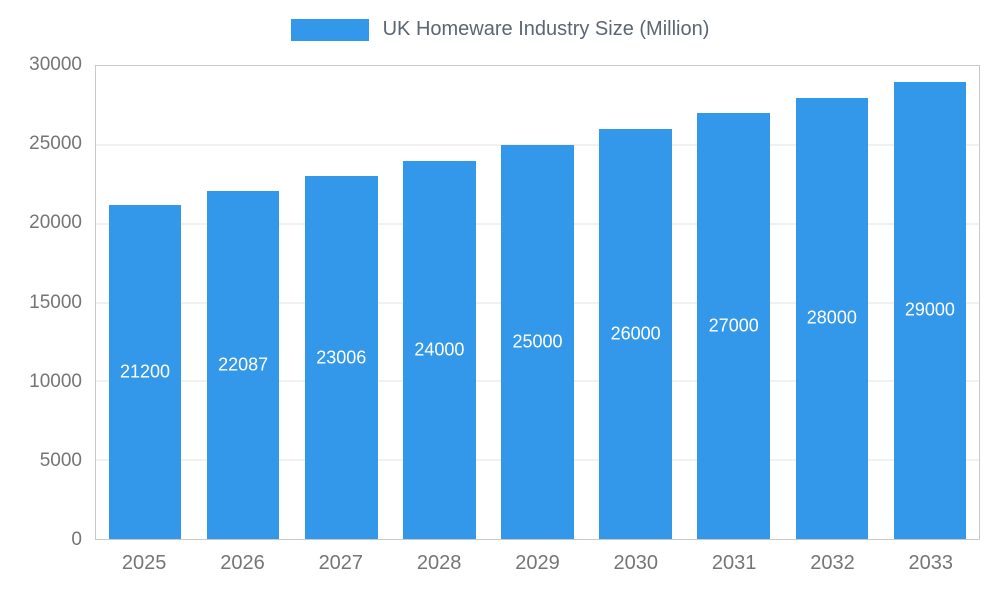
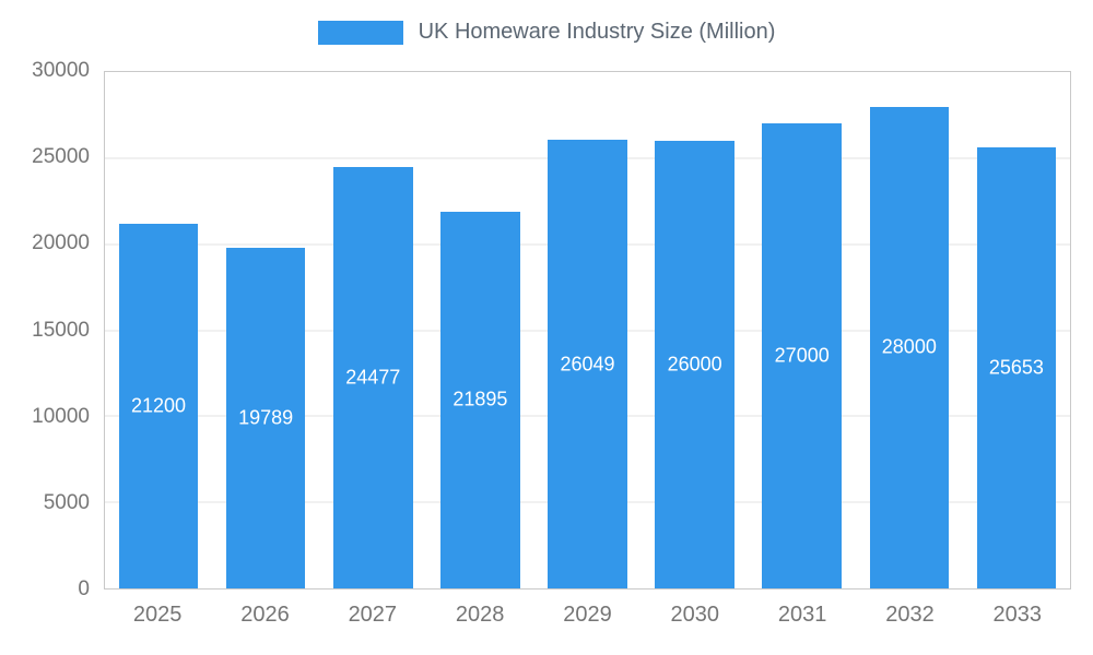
2026: 22087 -> 19789
2027: 23006 -> 24477
2028: 24000 -> 21895
2029: 25000 -> 26049
2033: 29000 -> 25653
